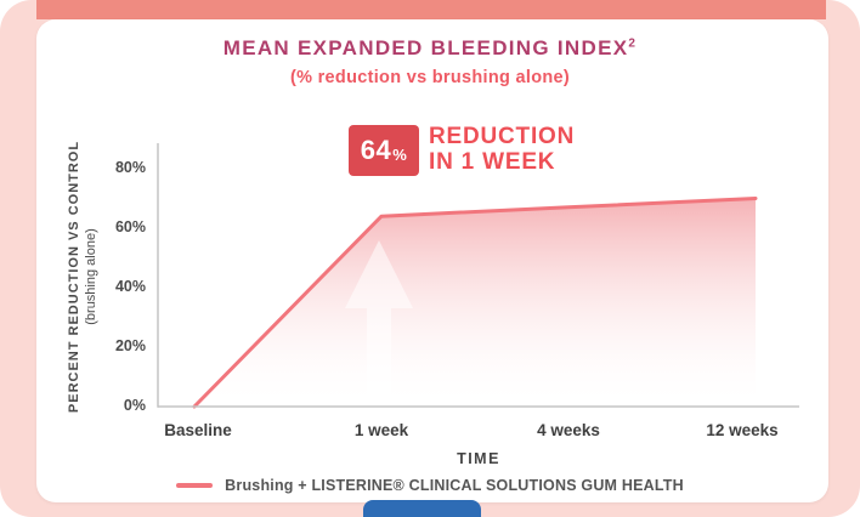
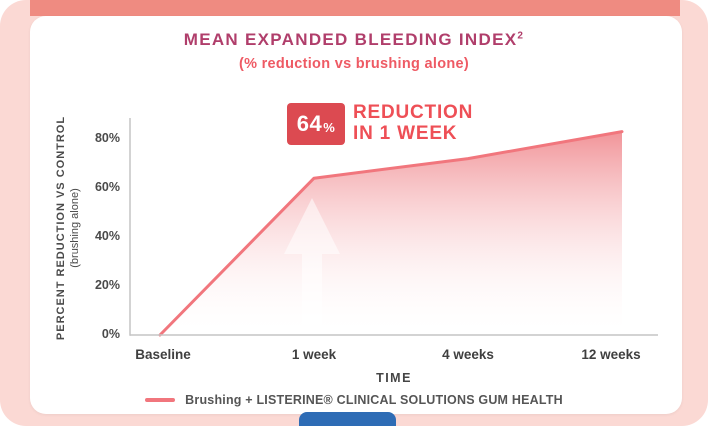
4 weeks: 67% -> 72%
12 weeks: 70% -> 83%
